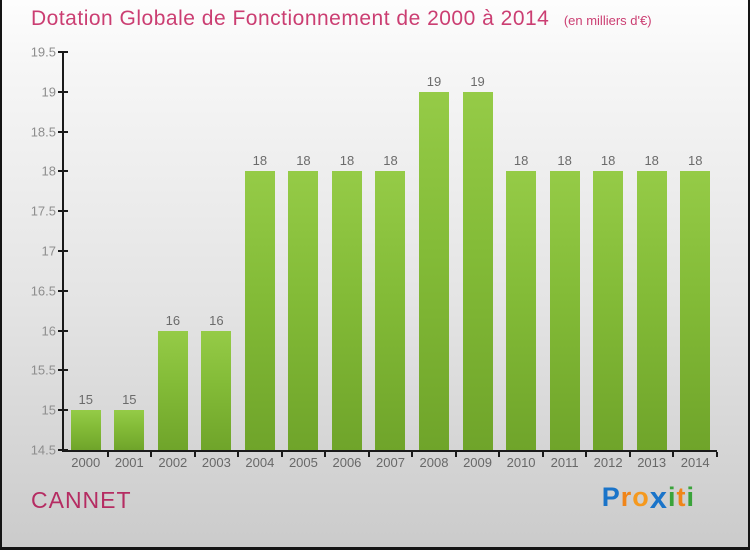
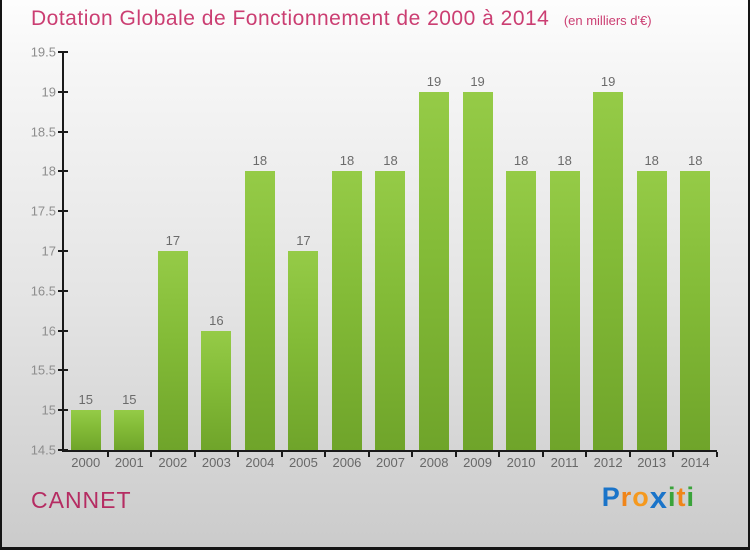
2002: 16 -> 17
2005: 18 -> 17
2012: 18 -> 19
